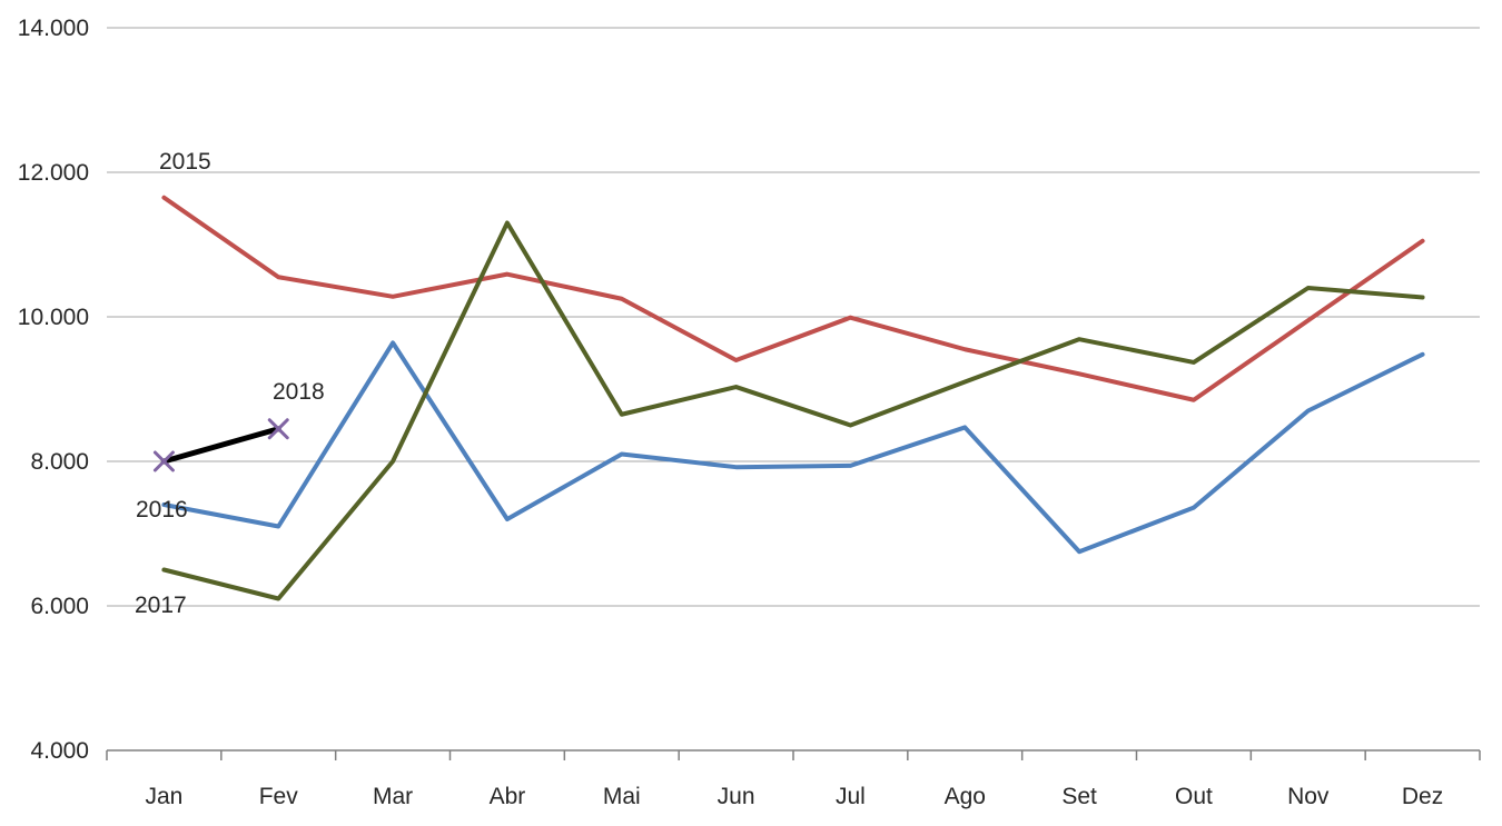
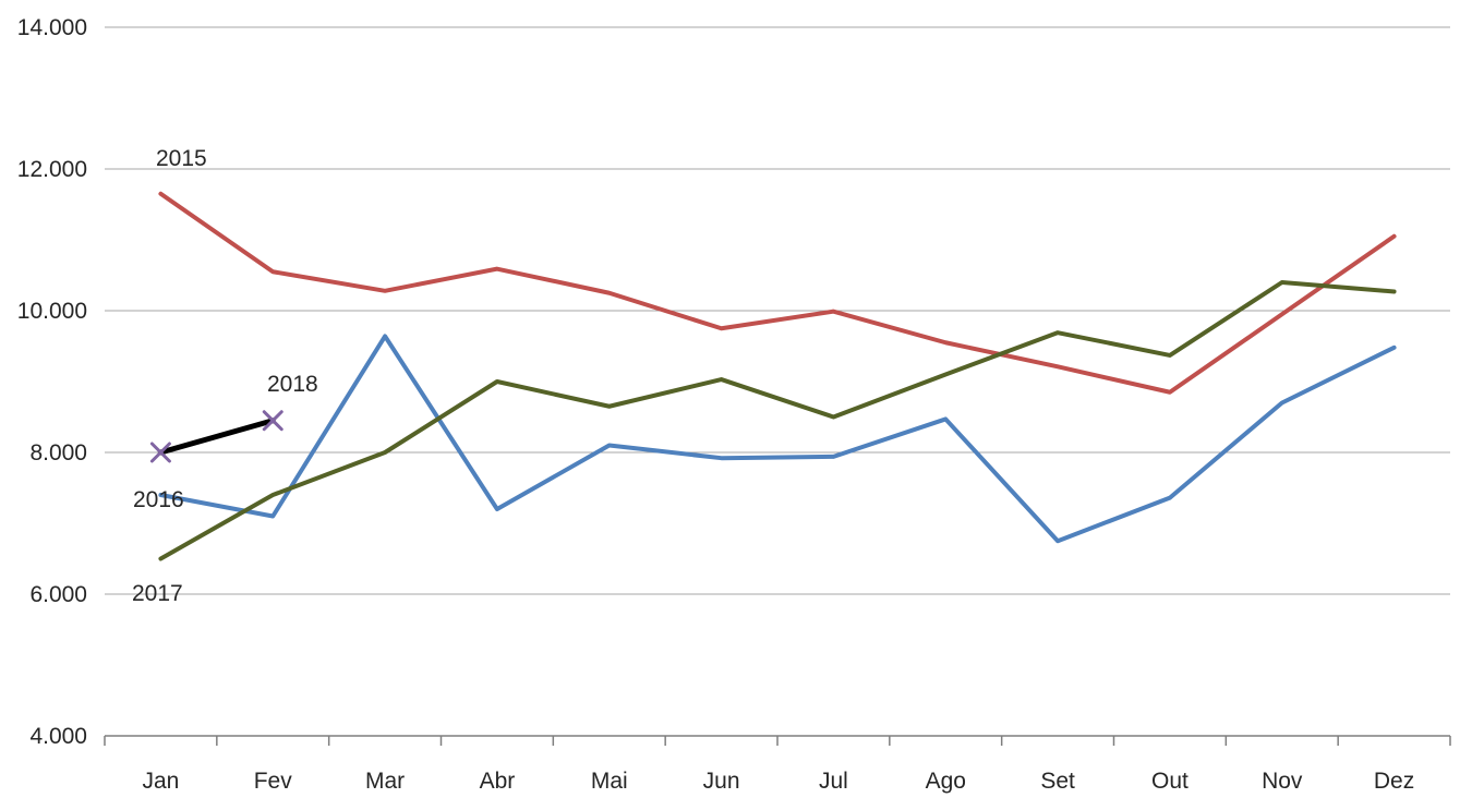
2017/Fev: 6100 -> 7400
2017/Abr: 11300 -> 9000
2015/Jun: 9400 -> 9800
